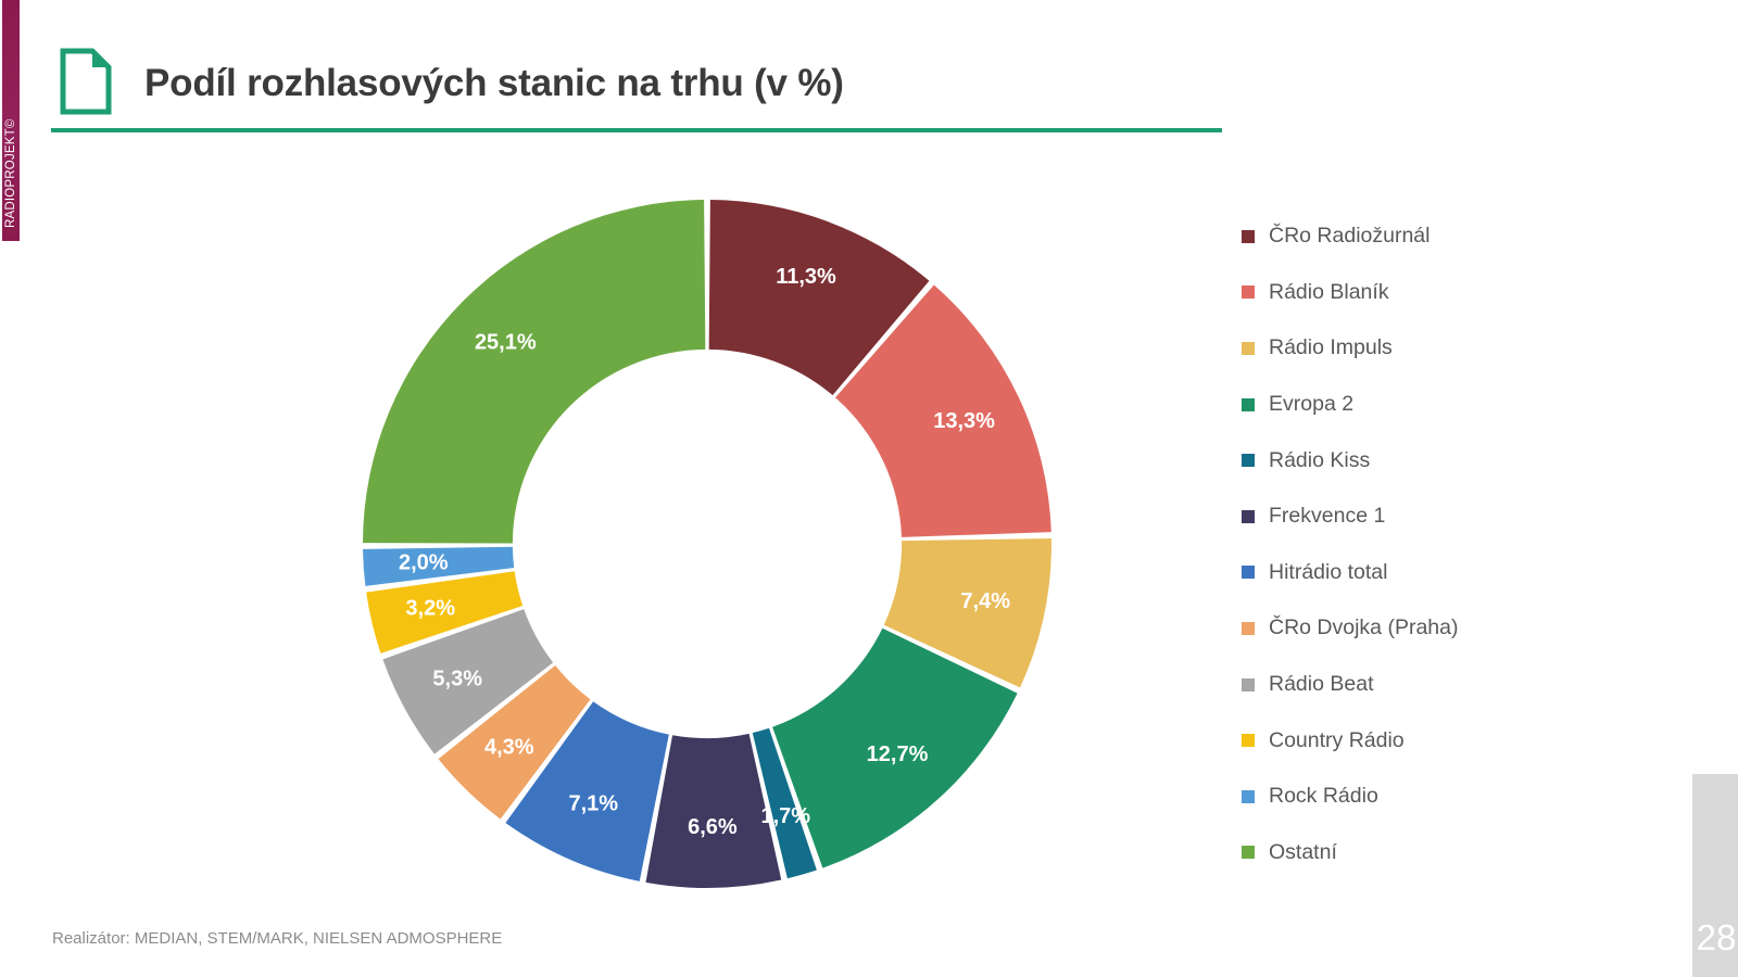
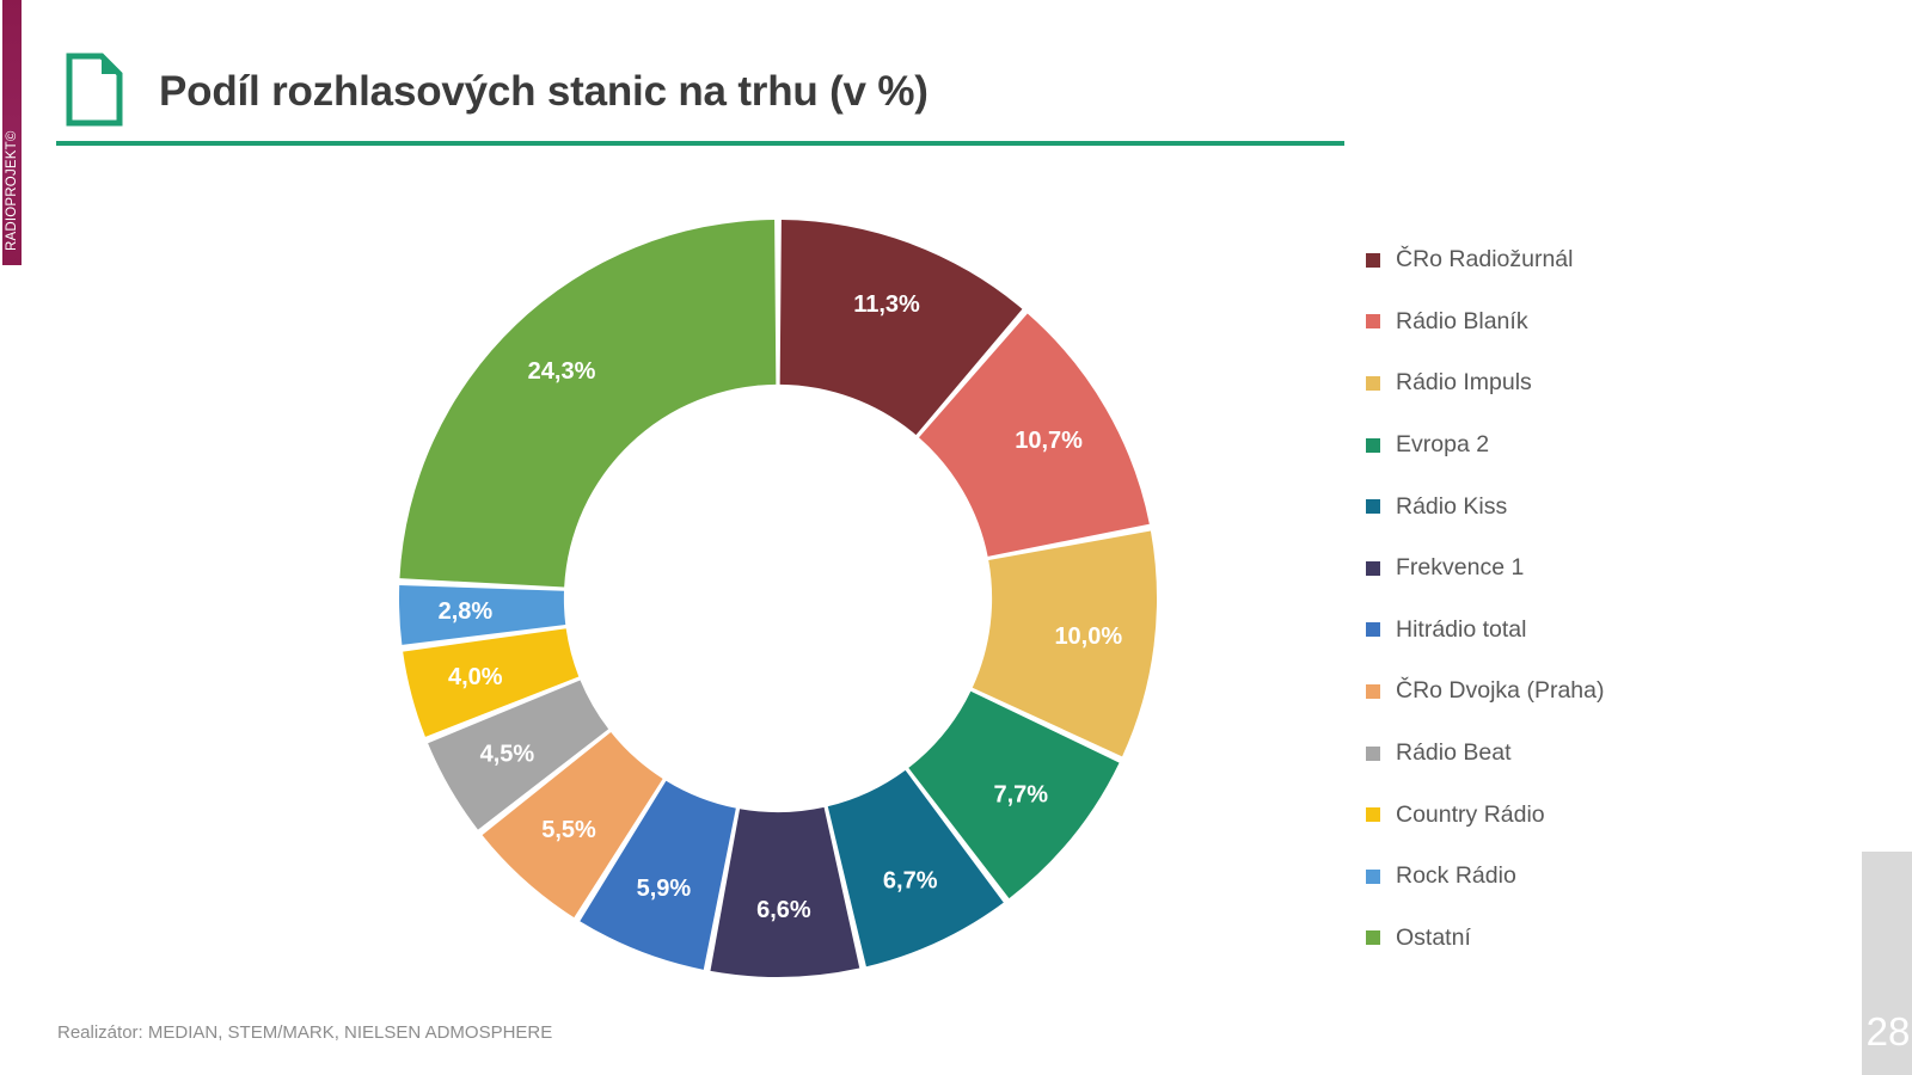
Rádio Blaník: 13,3% -> 10,7%
Rádio Impuls: 7,4% -> 10,0%
Evropa 2: 12,7% -> 7,7%
Rádio Kiss: 1,7% -> 6,7%
Hitrádio total: 7,1% -> 5,9%
ČRo Dvojka (Praha): 4,3% -> 5,5%
Rádio Beat: 5,3% -> 4,5%
Country Rádio: 3,2% -> 4,0%
Rock Rádio: 2,0% -> 2,8%
Ostatní: 25,1% -> 24,3%
